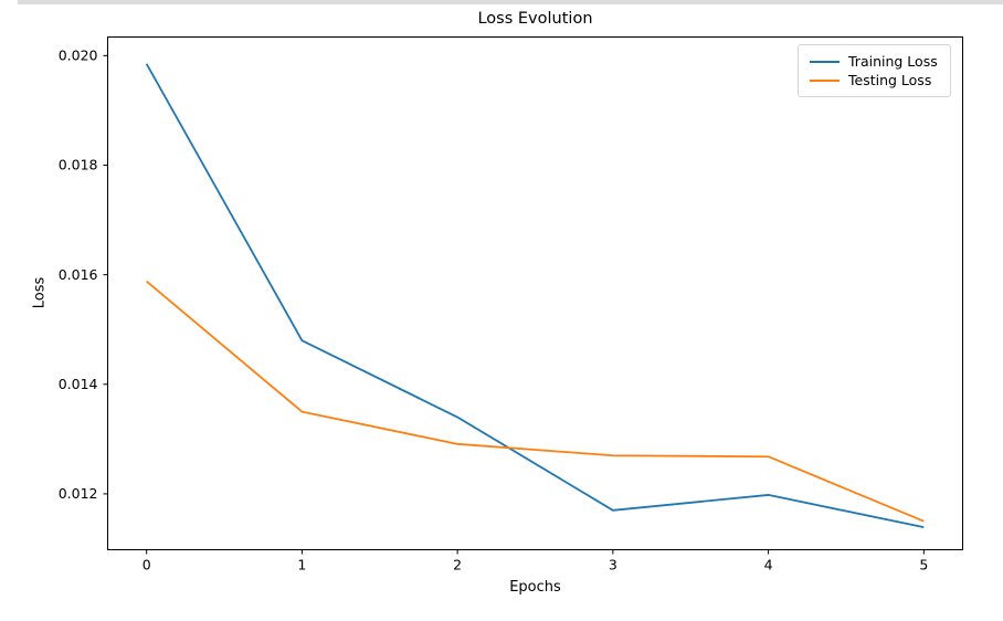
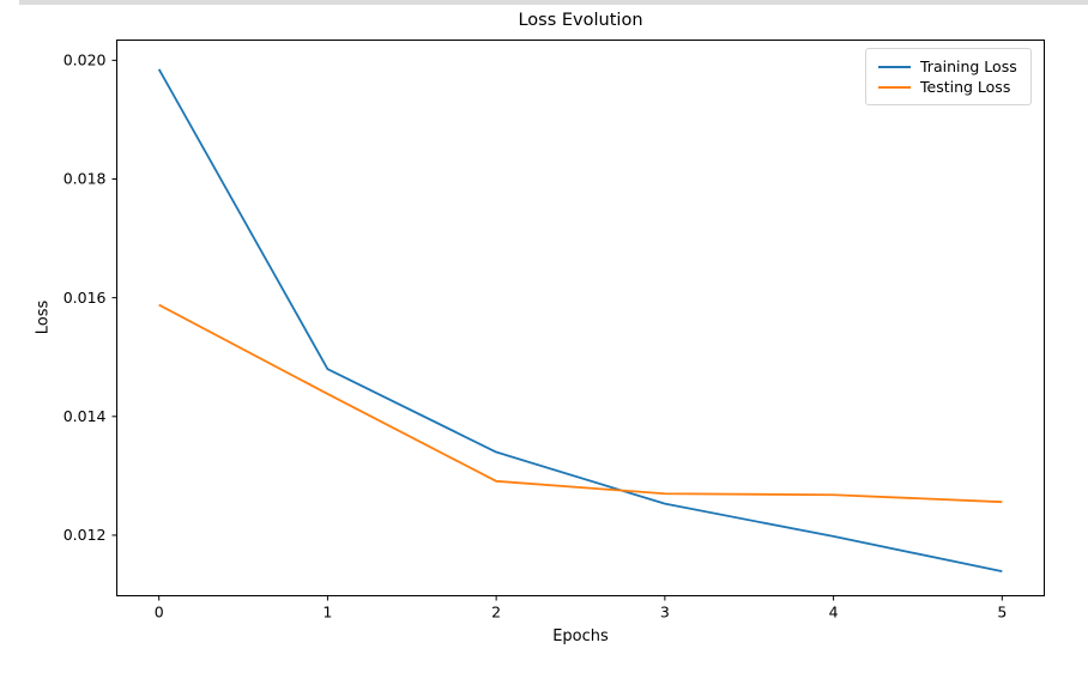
Testing Loss/1: 0.0135 -> 0.0144
Training Loss/3: 0.0117 -> 0.0125
Testing Loss/5: 0.0115 -> 0.0126
